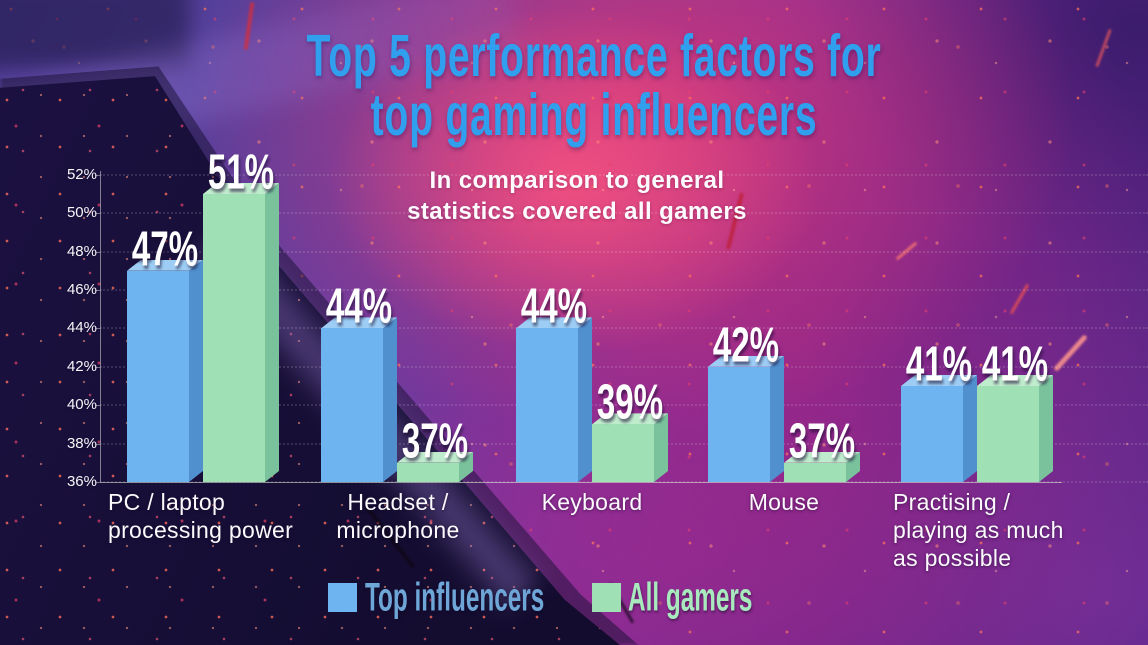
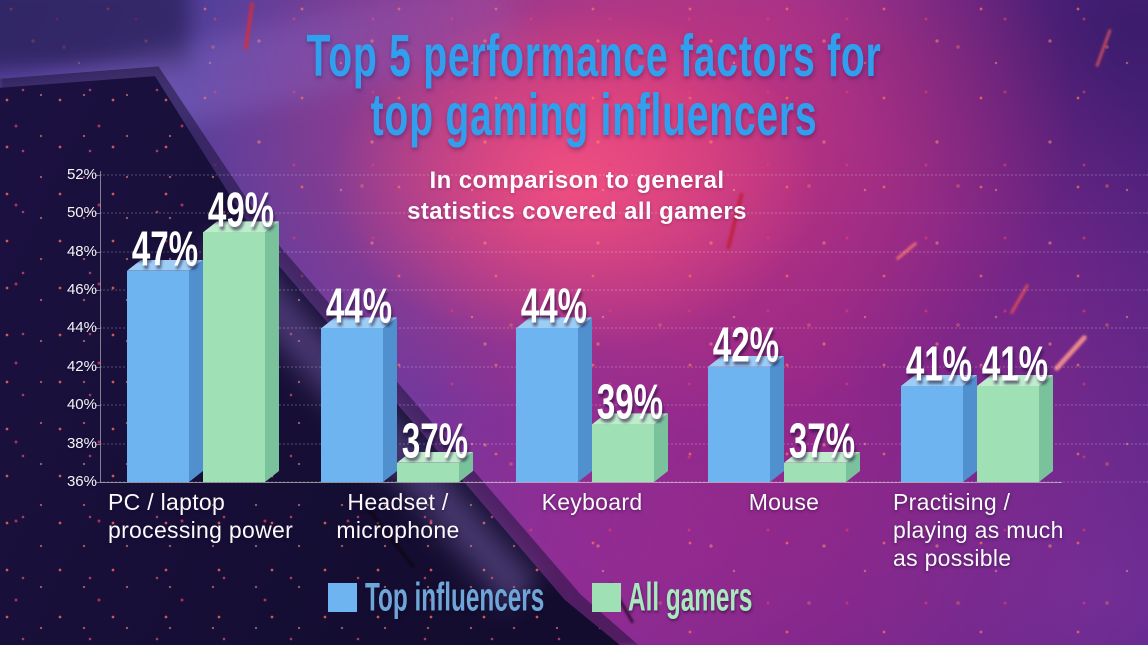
All gamers/PC / laptop processing power: 51% -> 49%
